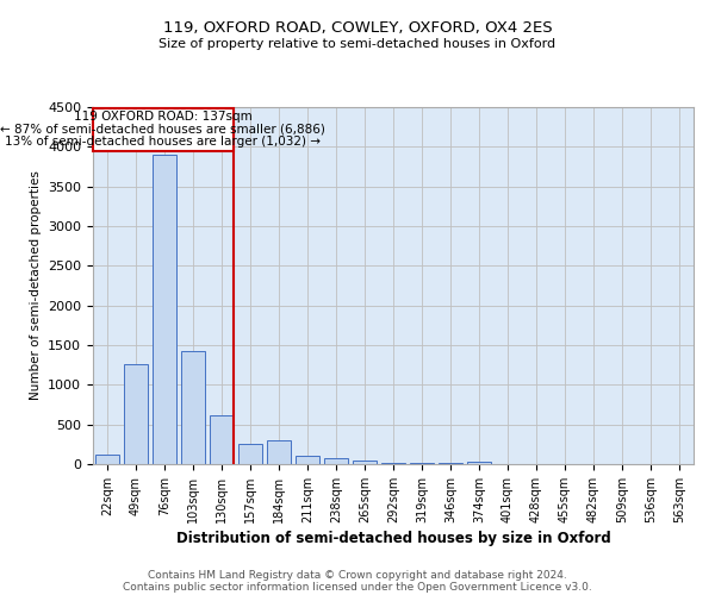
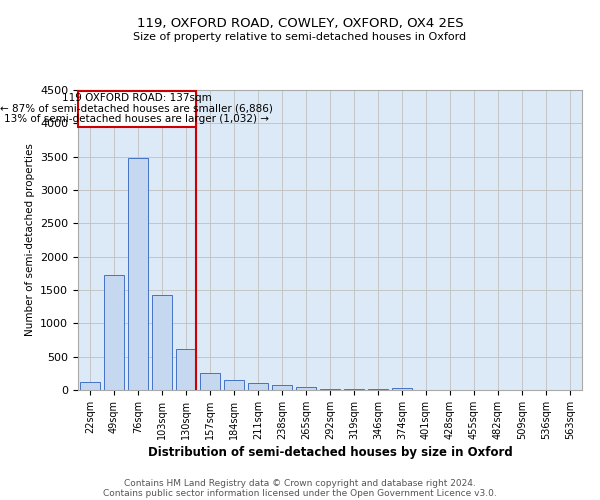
49sqm: 1260 -> 1720
76sqm: 3900 -> 3480
184sqm: 300 -> 160
